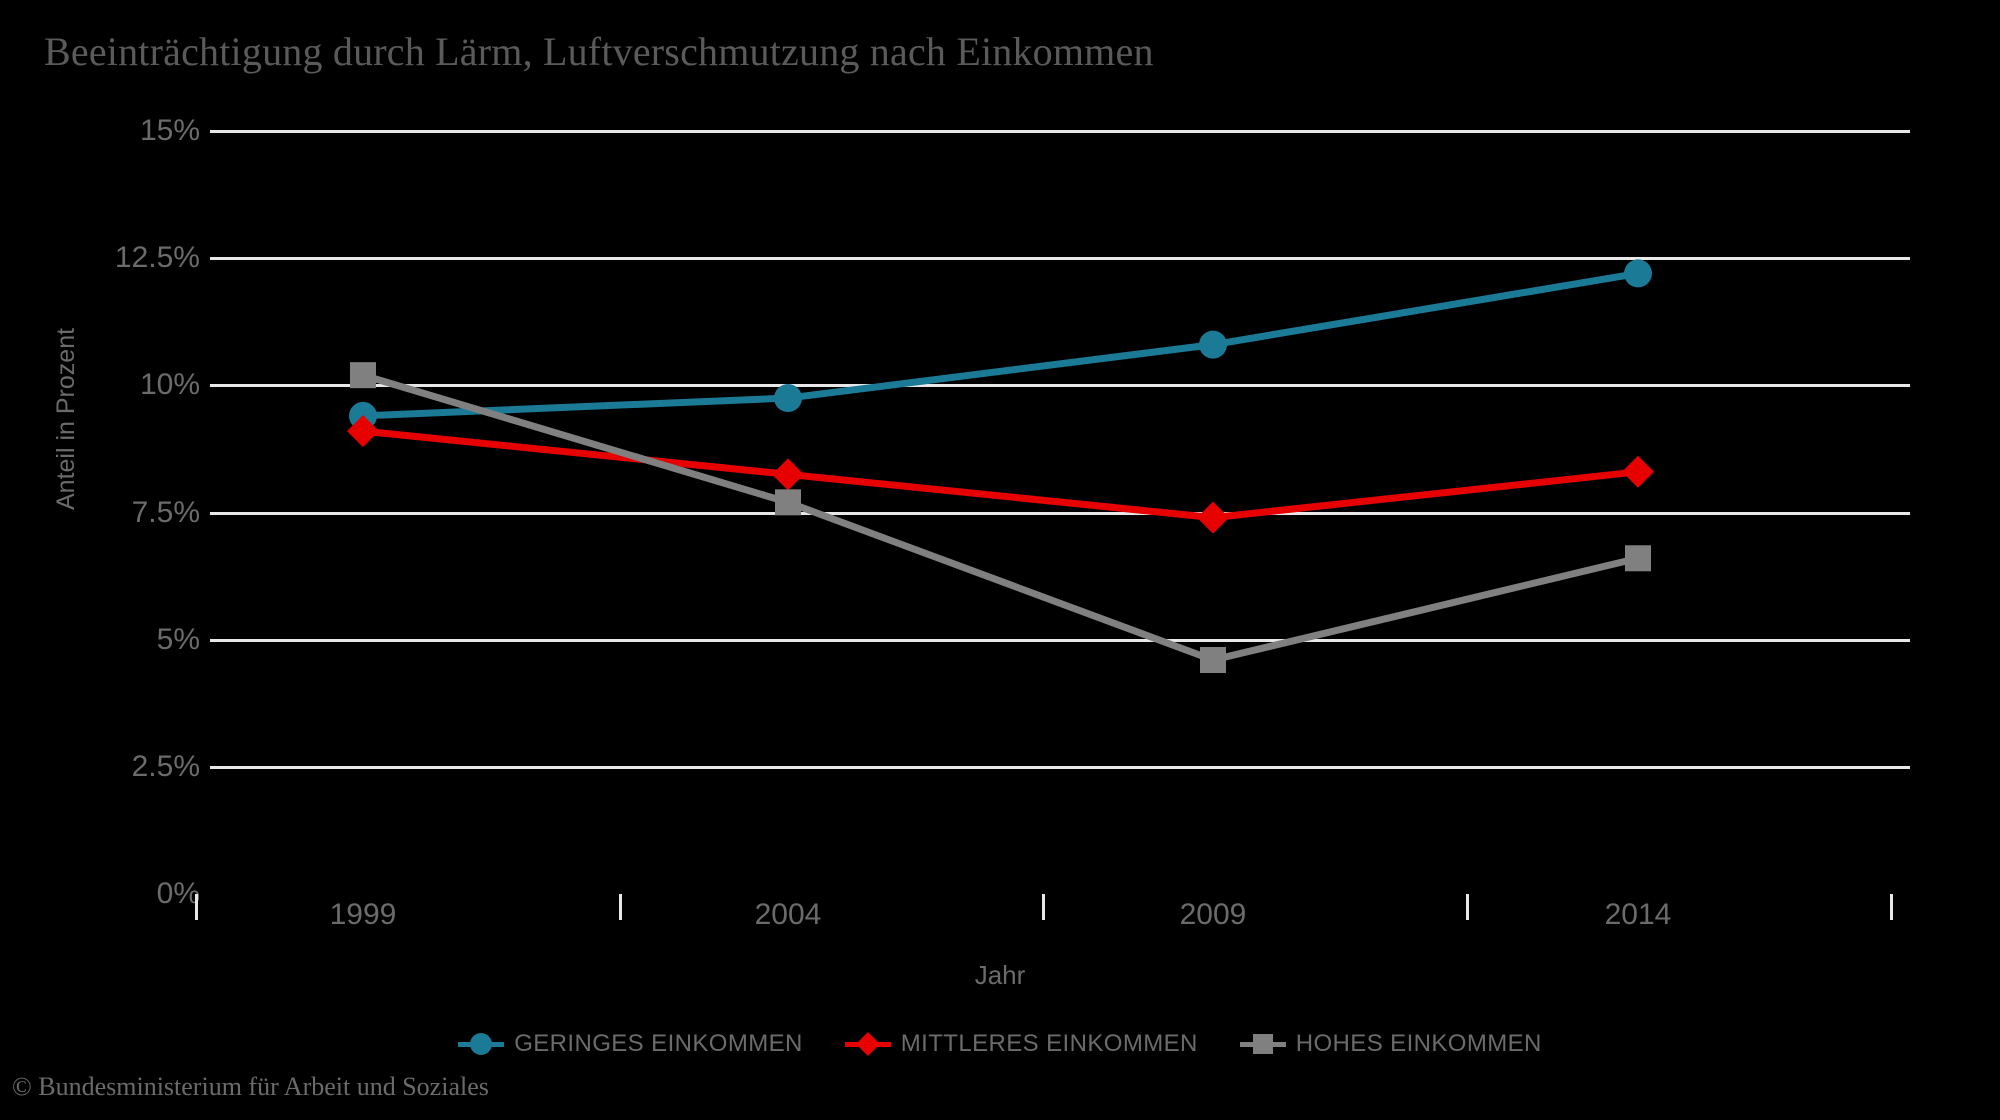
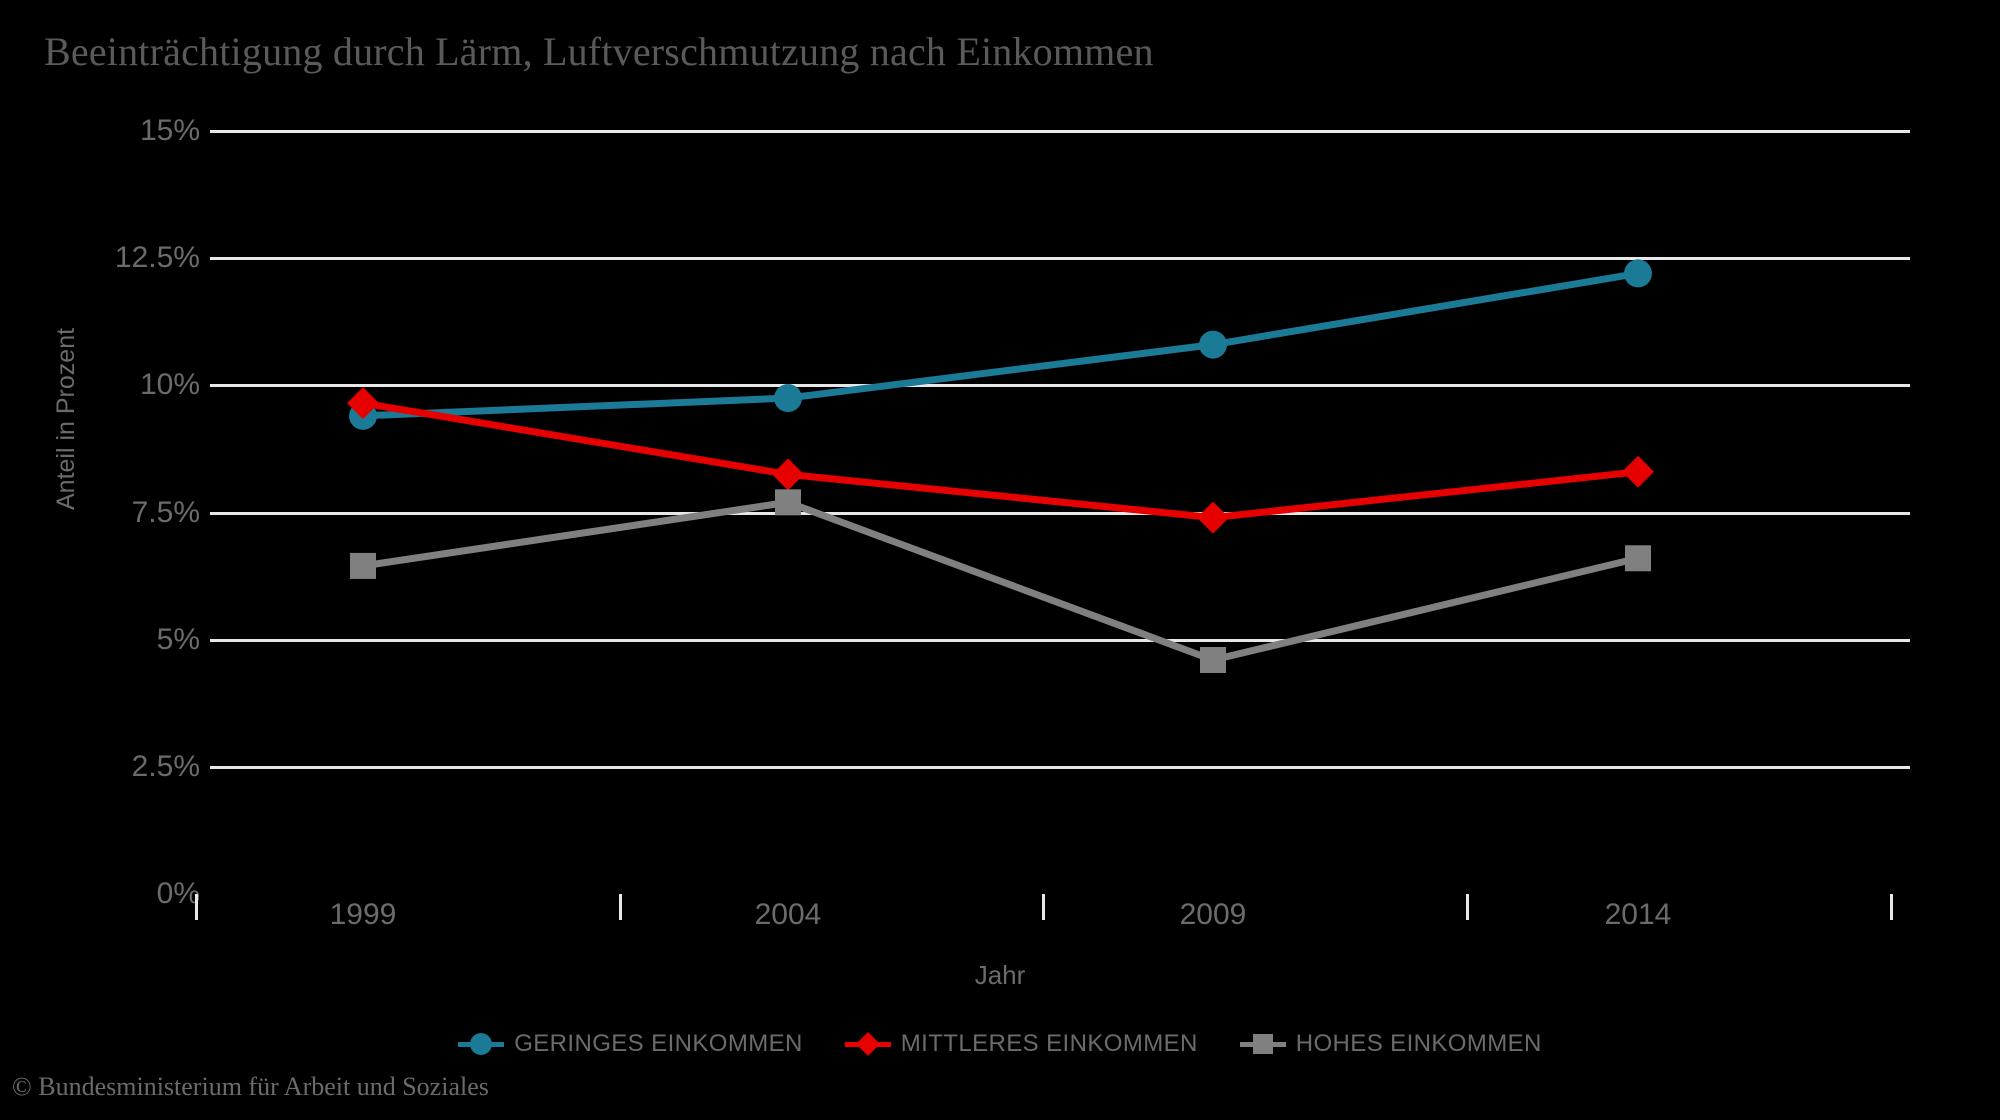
MITTLERES EINKOMMEN/1999: 9.1% -> 9.7%
HOHES EINKOMMEN/1999: 10.2% -> 6.5%
